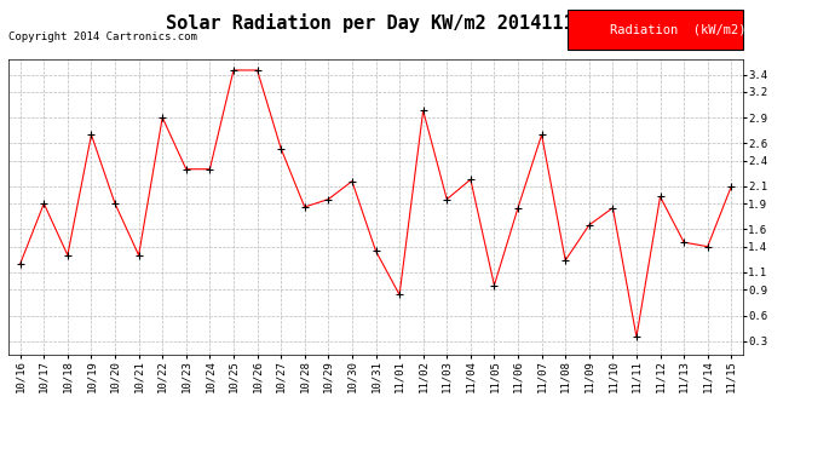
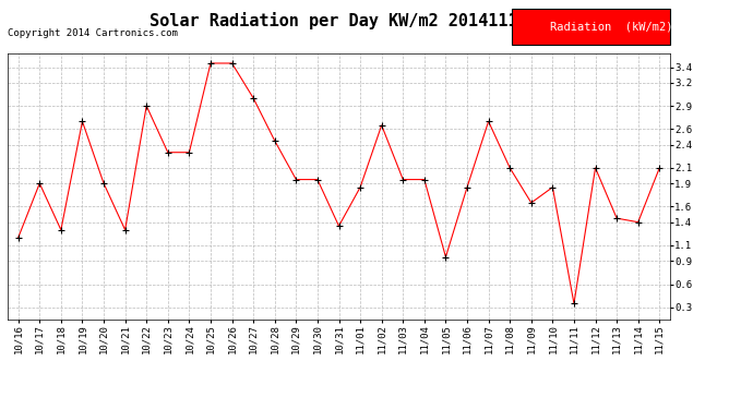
10/27: 2.54 -> 3.00
10/28: 1.86 -> 2.45
10/30: 2.16 -> 1.95
11/01: 0.84 -> 1.85
11/02: 2.98 -> 2.65
11/04: 2.18 -> 1.95
11/08: 1.24 -> 2.10
11/12: 1.98 -> 2.10
